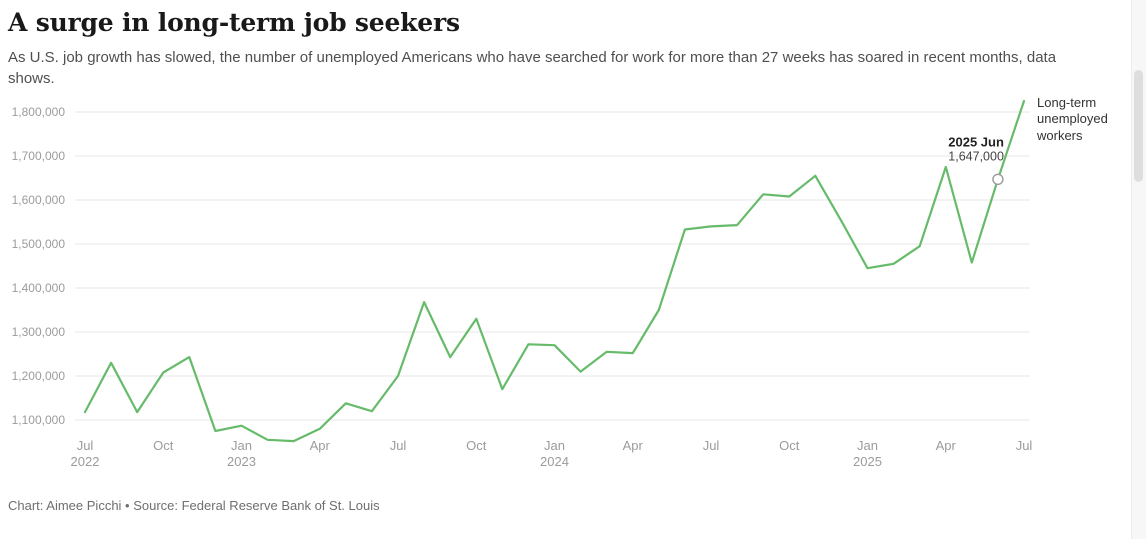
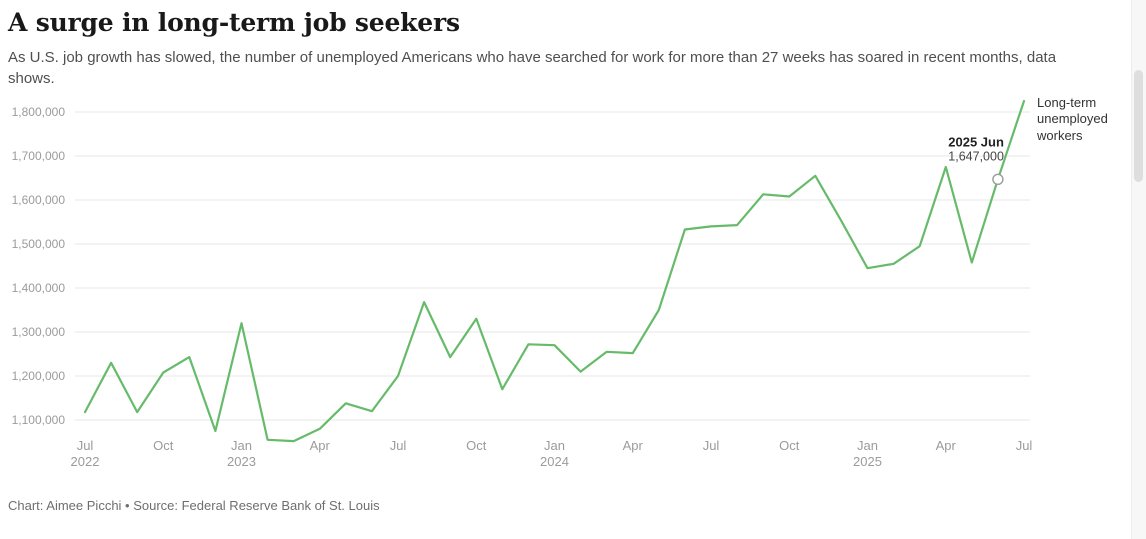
Jan 2023: 1090000 -> 1320000
